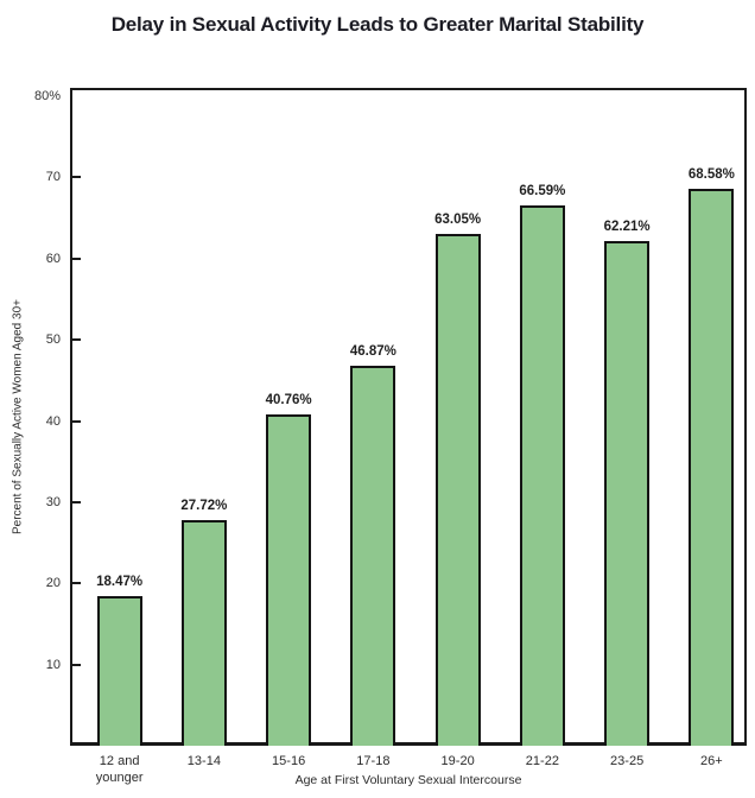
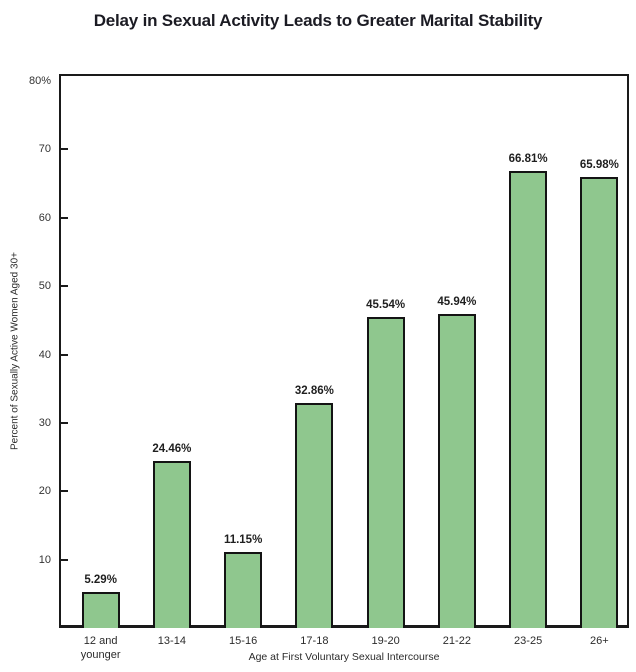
12 and younger: 18.47% -> 5.29%
13-14: 27.72% -> 24.46%
15-16: 40.76% -> 11.15%
17-18: 46.87% -> 32.86%
19-20: 63.05% -> 45.54%
21-22: 66.59% -> 45.94%
23-25: 62.21% -> 66.81%
26+: 68.58% -> 65.98%
